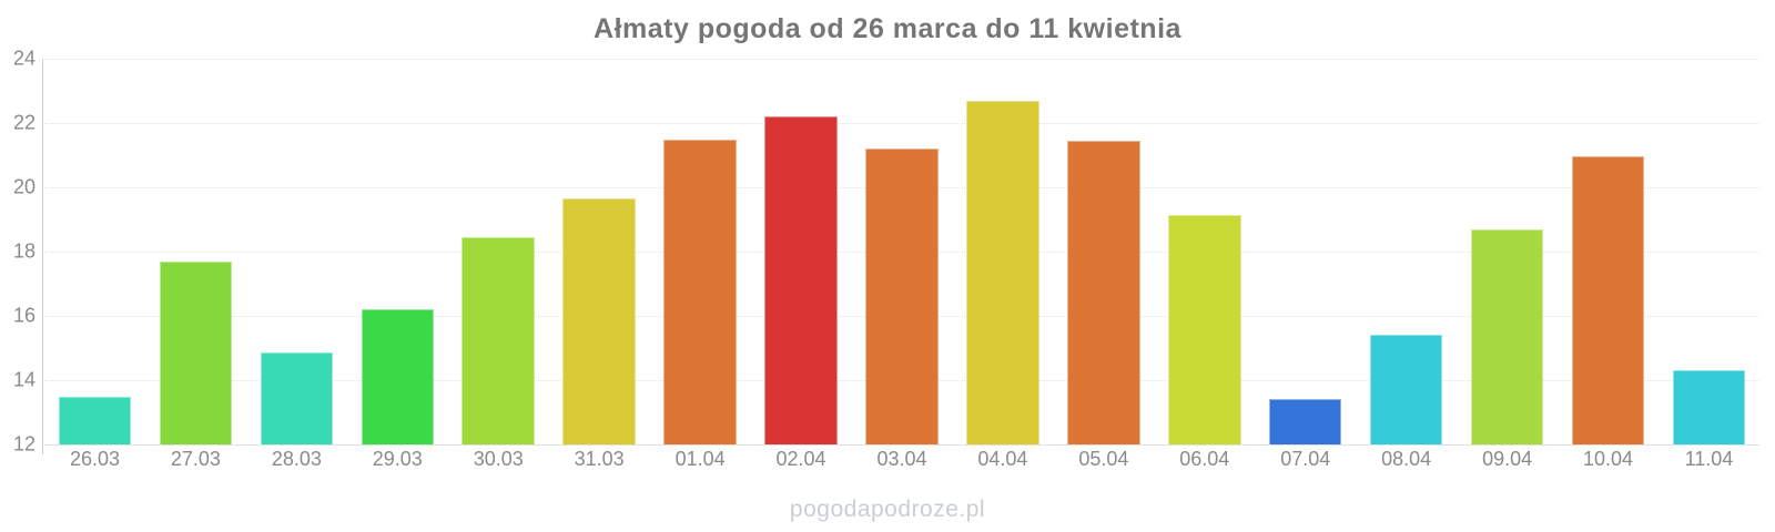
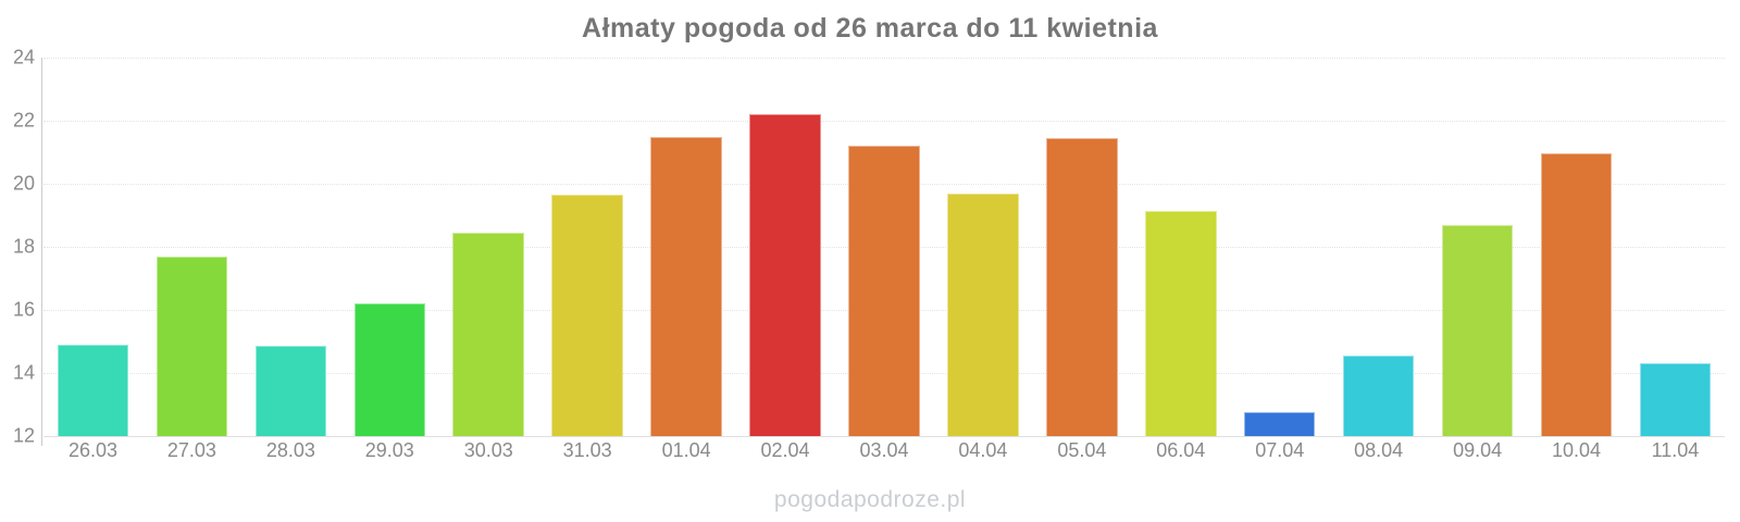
26.03: 13.5 -> 14.9
04.04: 22.7 -> 19.7
07.04: 13.4 -> 12.8
08.04: 15.4 -> 14.6
